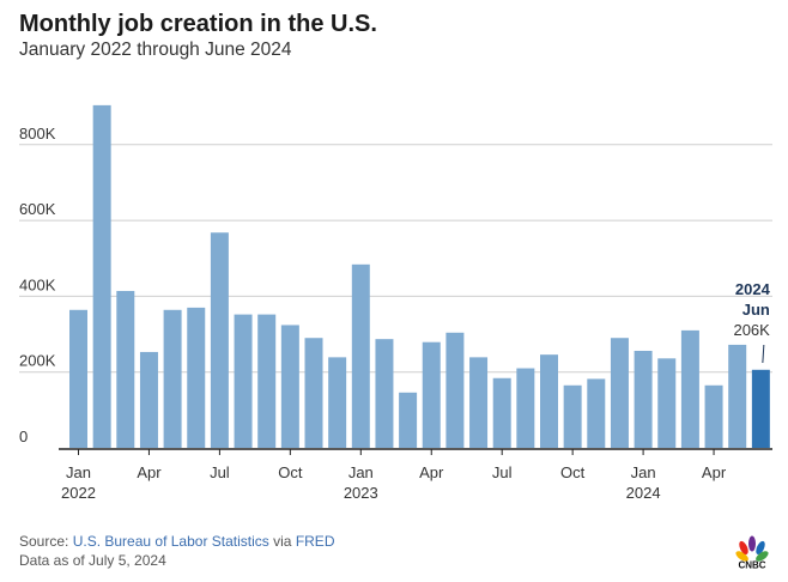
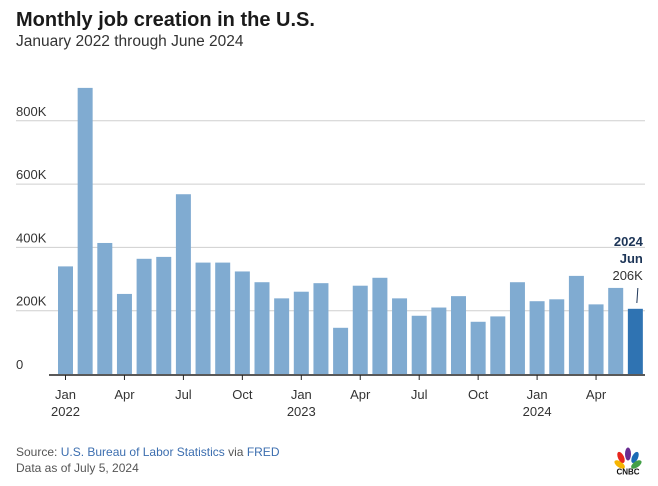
Jan 2022: 360K -> 340K
Jan 2023: 480K -> 260K
Jan 2024: 260K -> 230K
Apr 2024: 160K -> 220K
